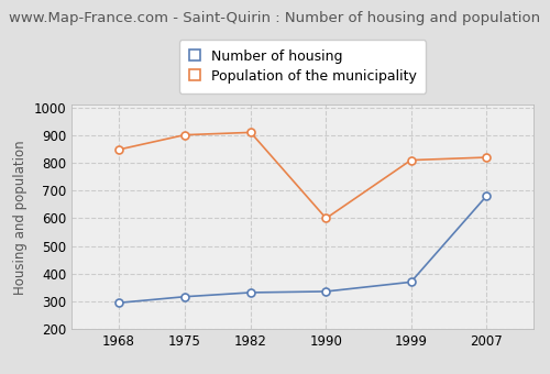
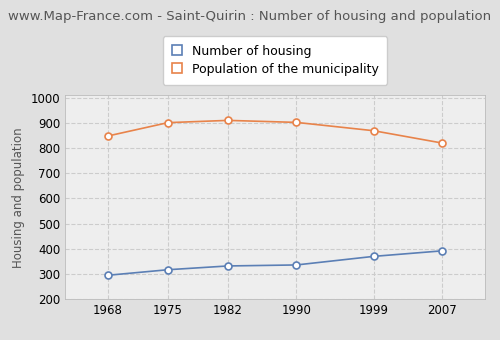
Population of the municipality/1990: 600 -> 902
Population of the municipality/1999: 810 -> 869
Number of housing/2007: 680 -> 392
